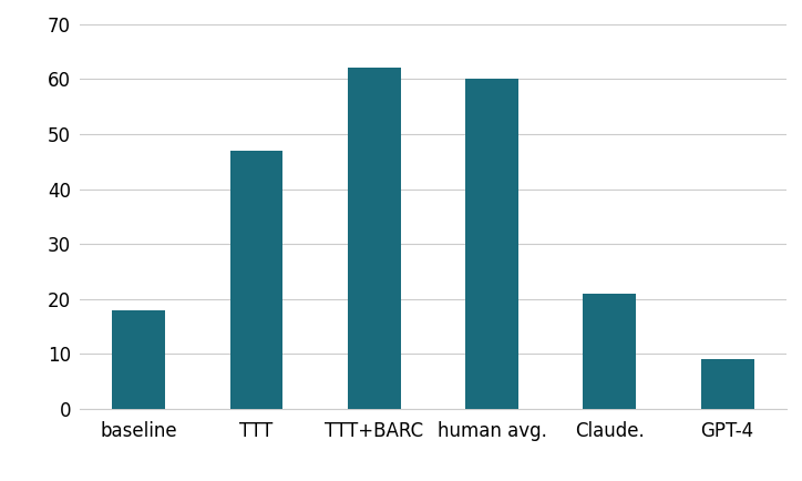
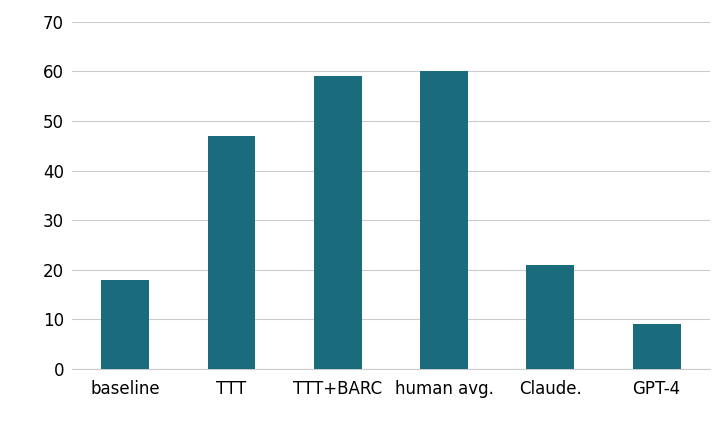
TTT+BARC: 62 -> 59
